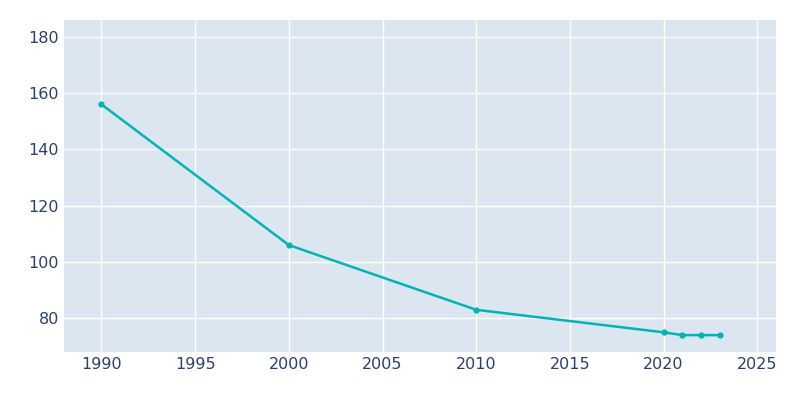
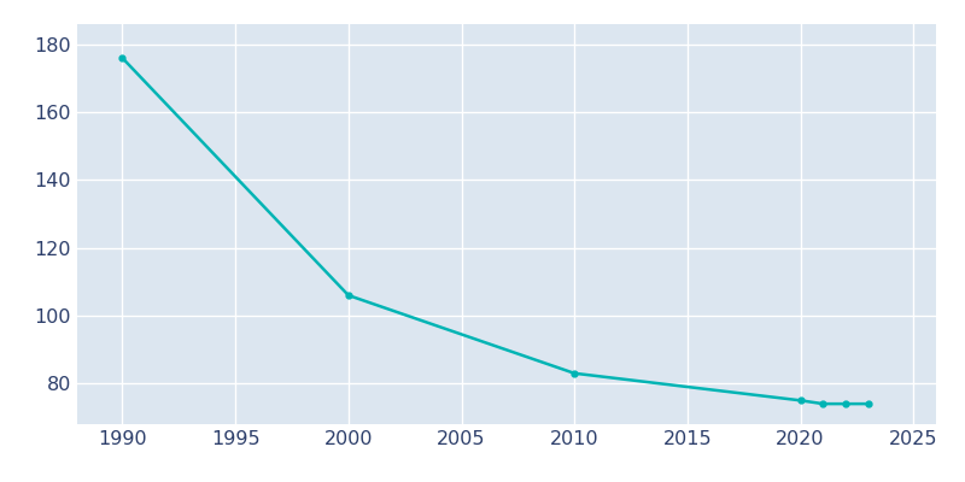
1990: 156 -> 176
